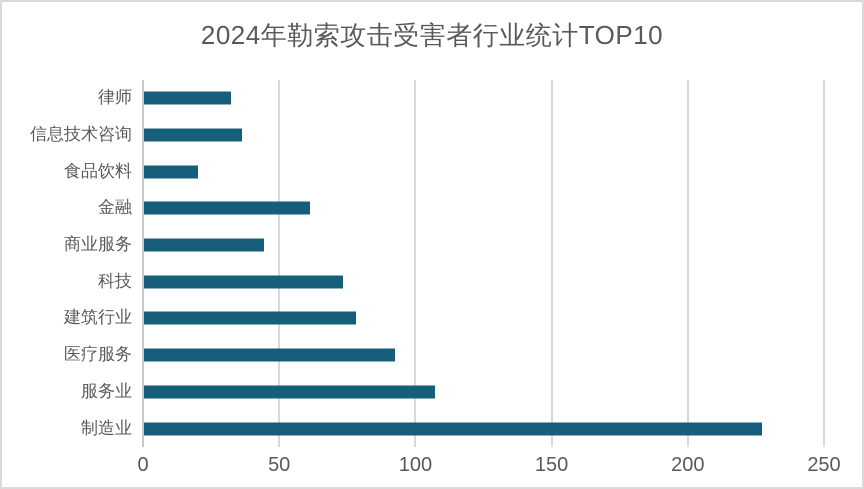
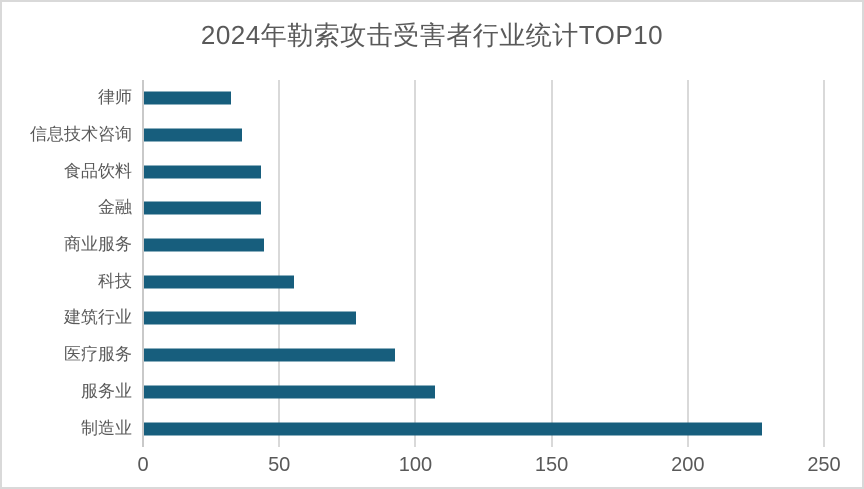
食品饮料: 20 -> 43
金融: 61 -> 43
科技: 73 -> 55
